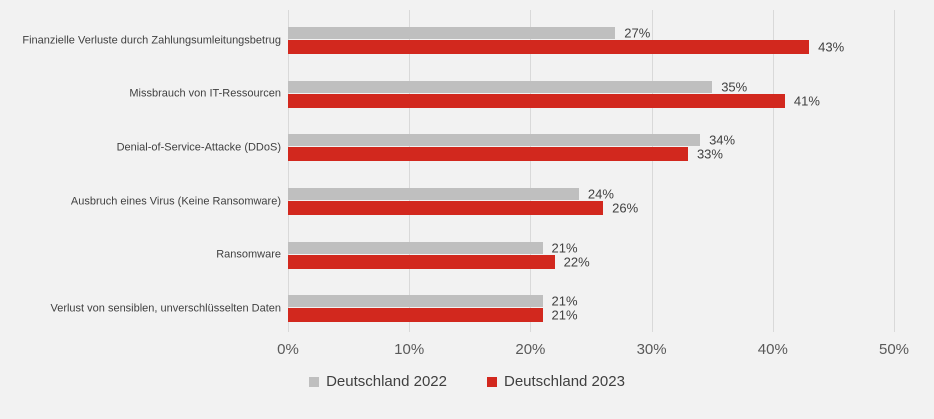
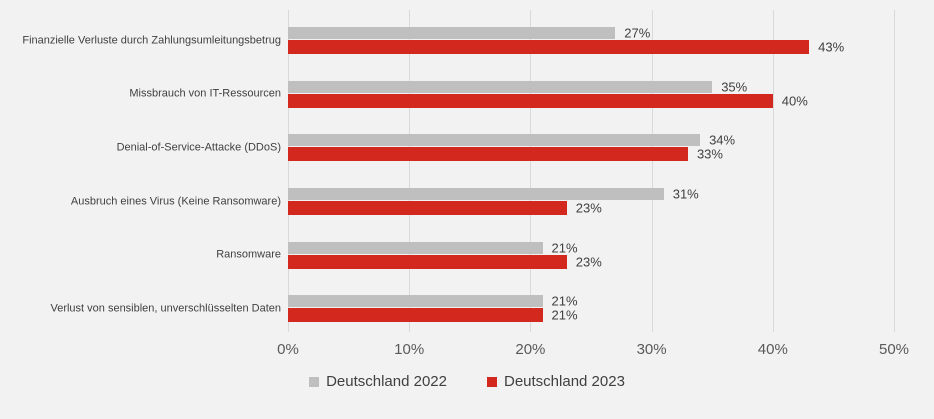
Deutschland 2023/Missbrauch von IT-Ressourcen: 41% -> 40%
Deutschland 2022/Ausbruch eines Virus (Keine Ransomware): 24% -> 31%
Deutschland 2023/Ausbruch eines Virus (Keine Ransomware): 26% -> 23%
Deutschland 2023/Ransomware: 22% -> 23%
